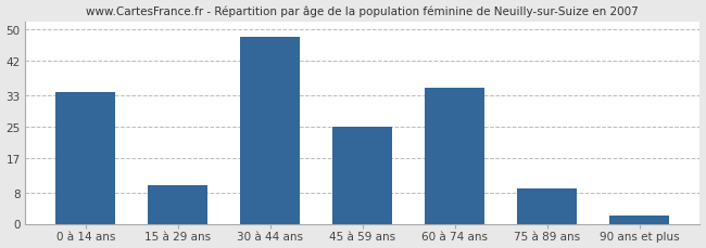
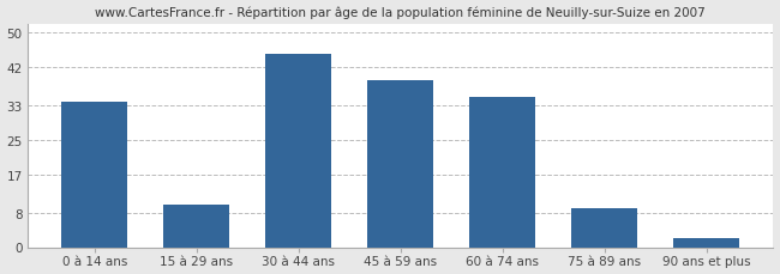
30 à 44 ans: 48 -> 45
45 à 59 ans: 25 -> 39
